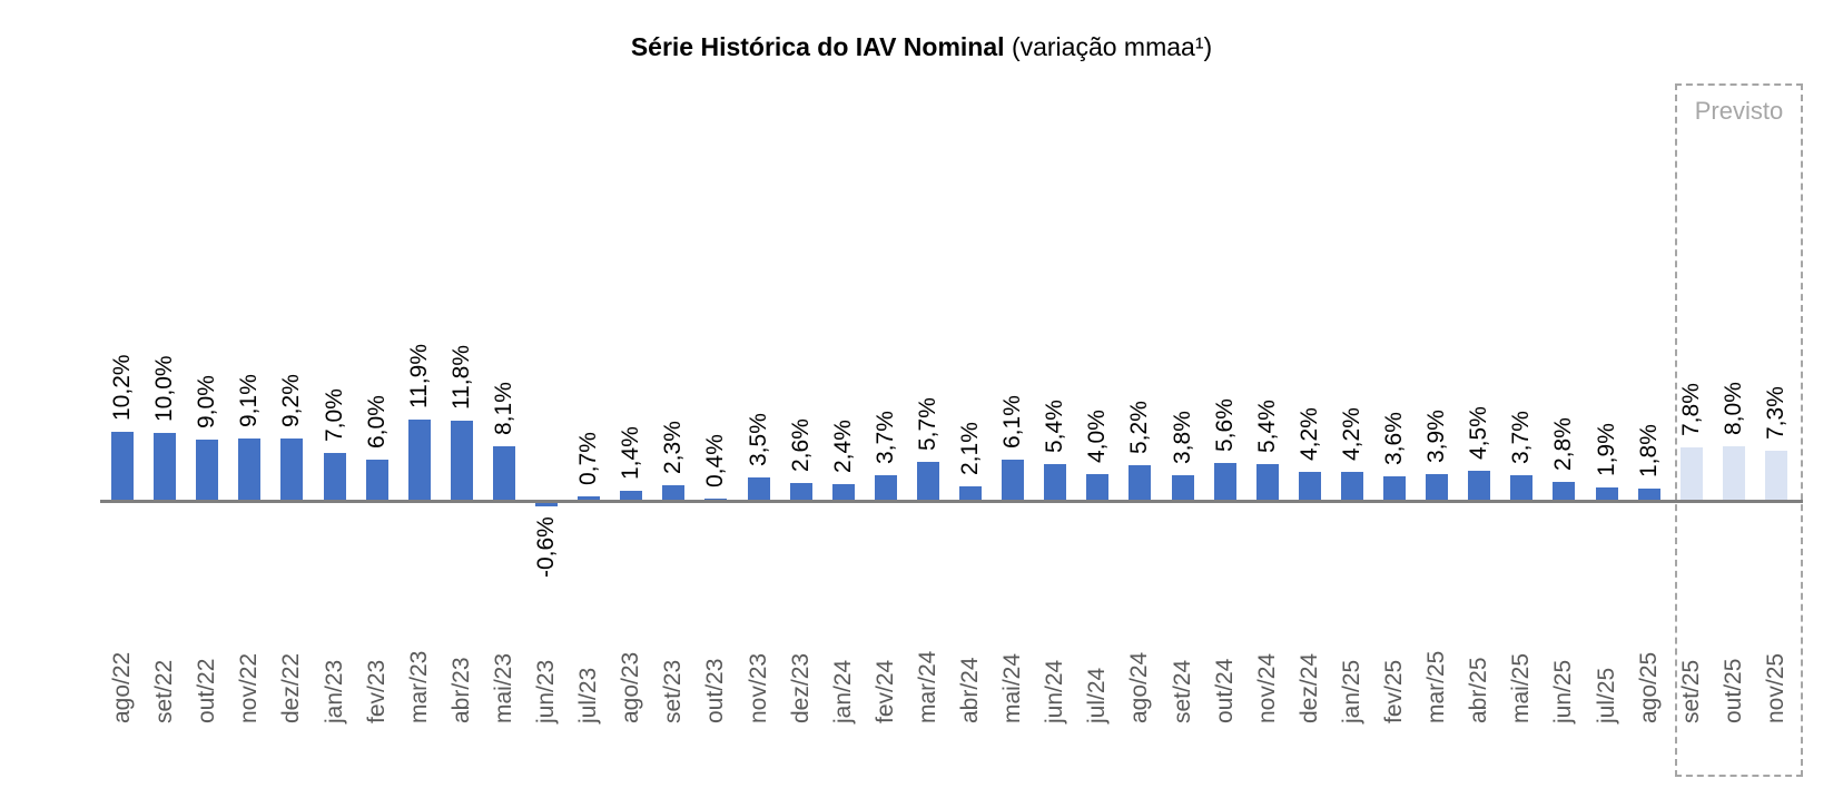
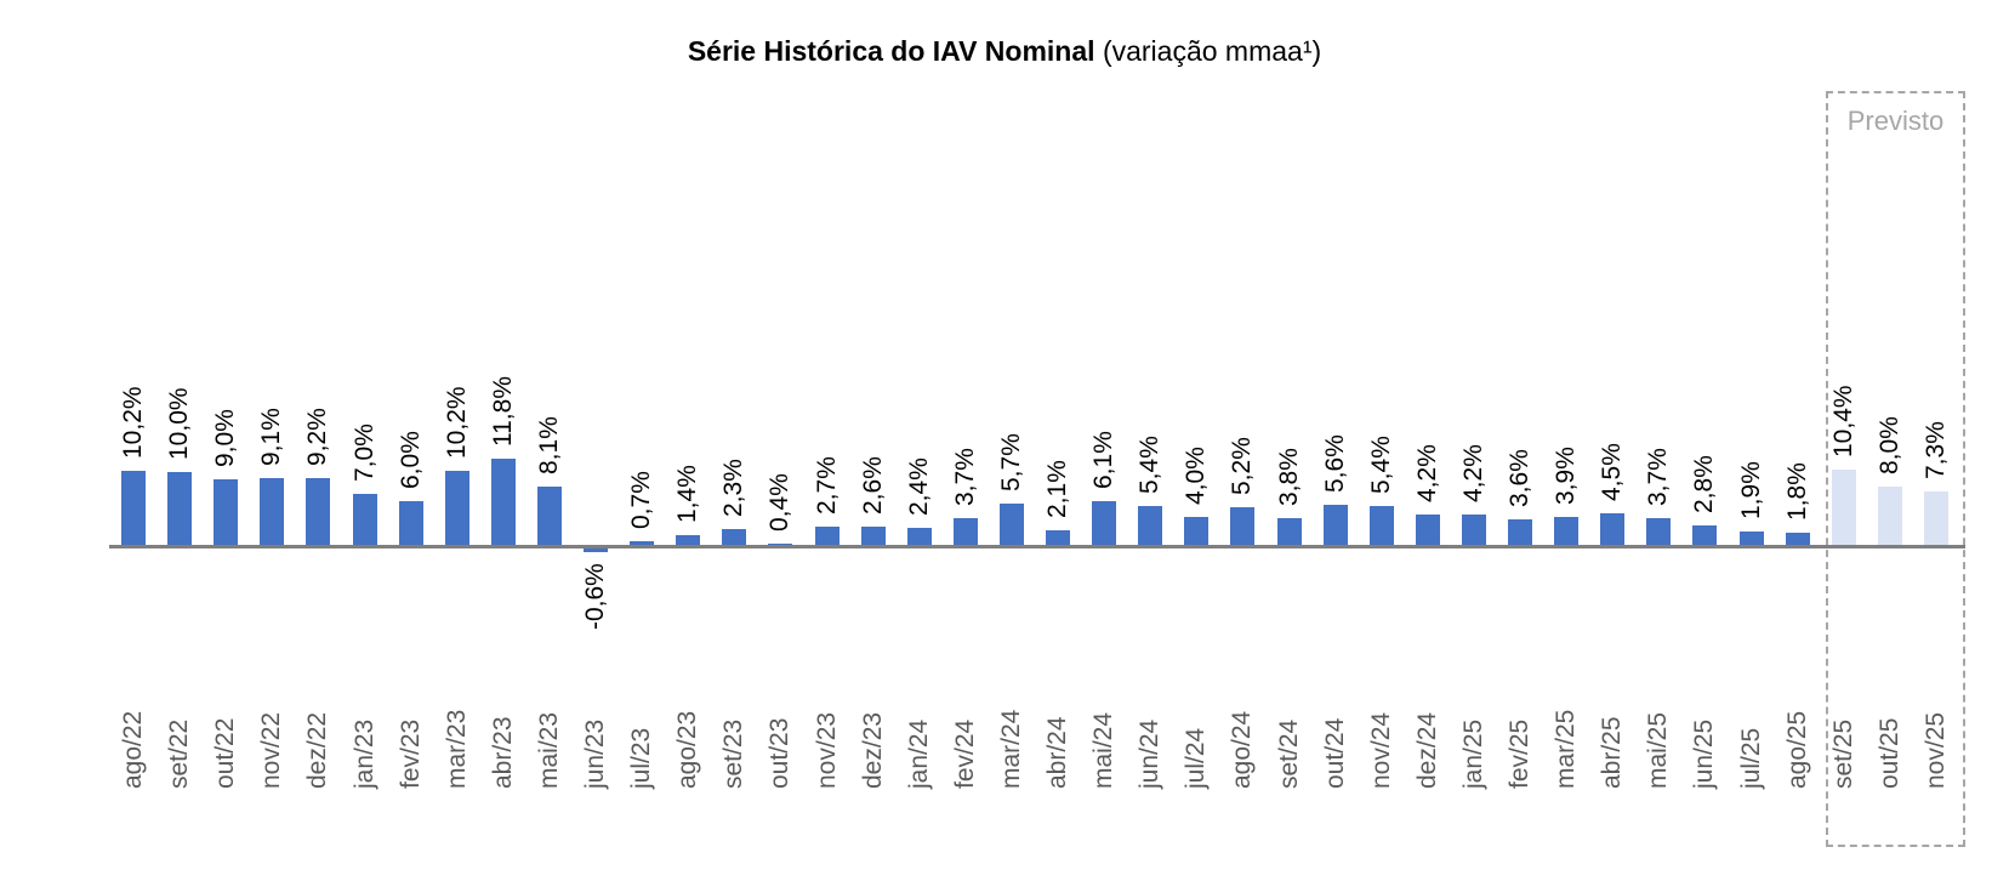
mar/23: 11,9% -> 10,2%
nov/23: 3,5% -> 2,7%
set/25: 7,8% -> 10,4%
